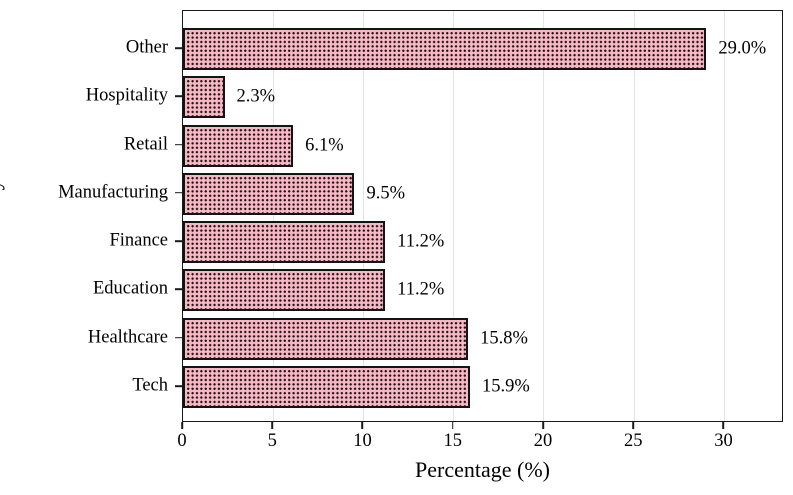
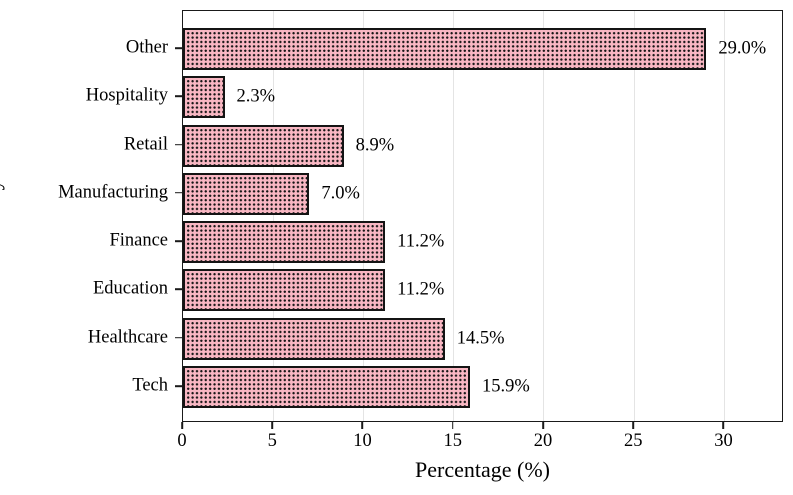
Retail: 6.1% -> 8.9%
Manufacturing: 9.5% -> 7.0%
Healthcare: 15.8% -> 14.5%
